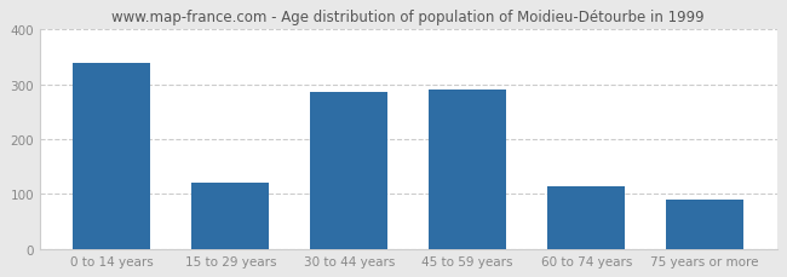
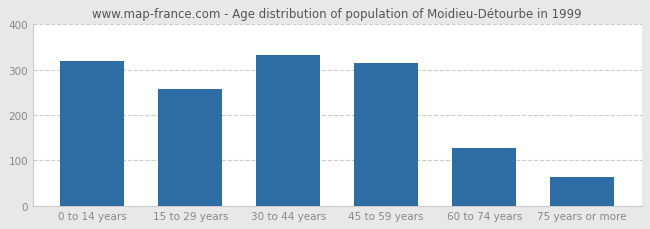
0 to 14 years: 340 -> 320
15 to 29 years: 120 -> 258
30 to 44 years: 285 -> 333
45 to 59 years: 290 -> 315
60 to 74 years: 115 -> 128
75 years or more: 90 -> 63
